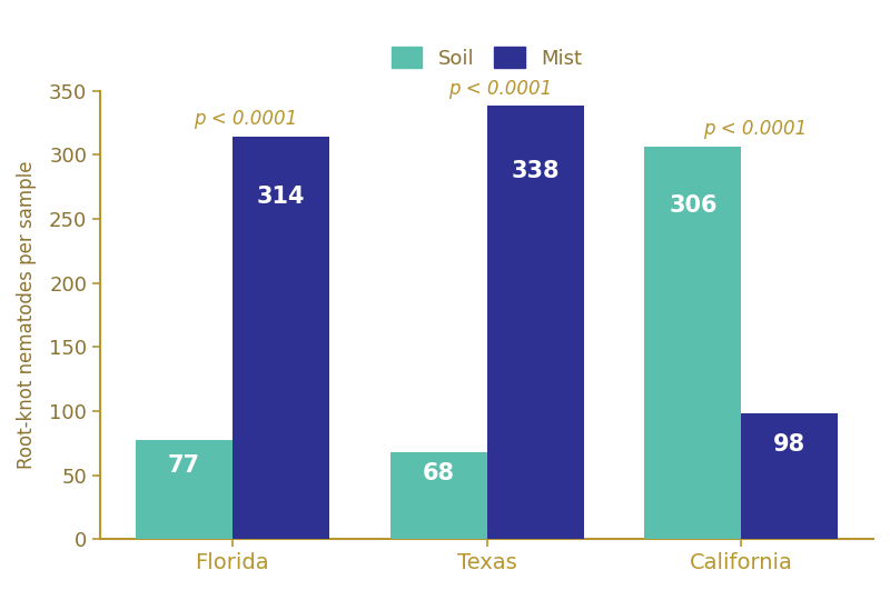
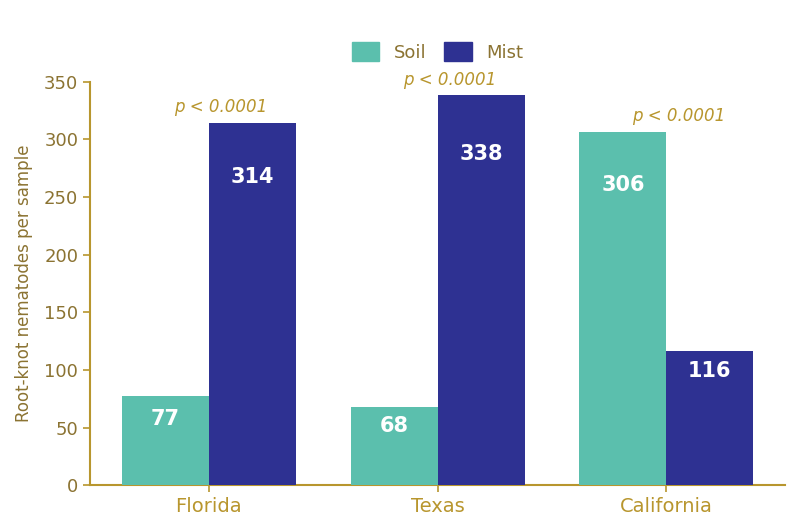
Mist/California: 98 -> 116
